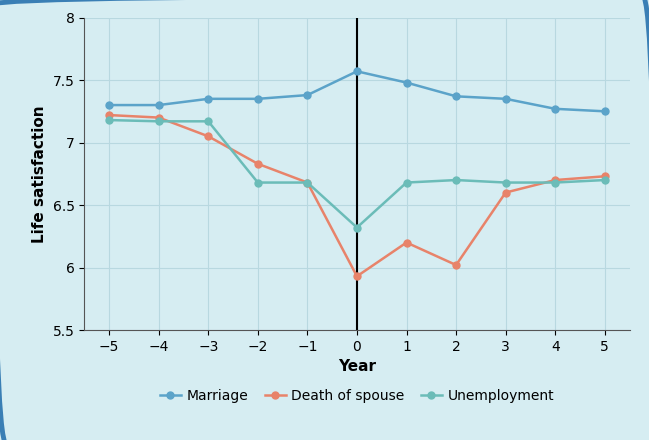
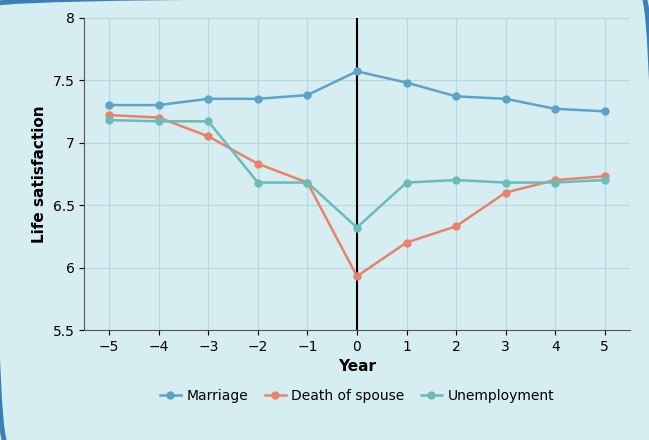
Death of spouse/2: 6.02 -> 6.33
